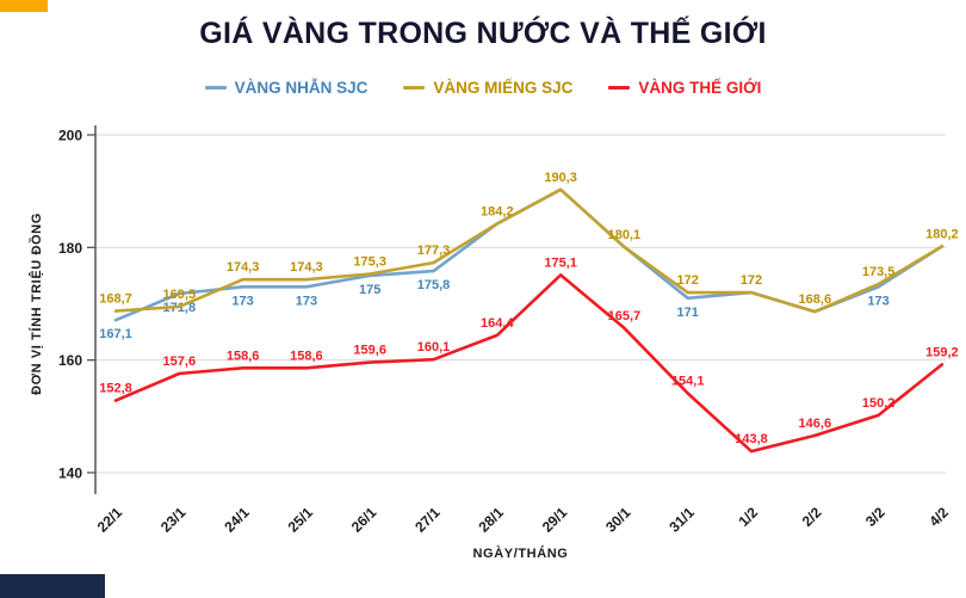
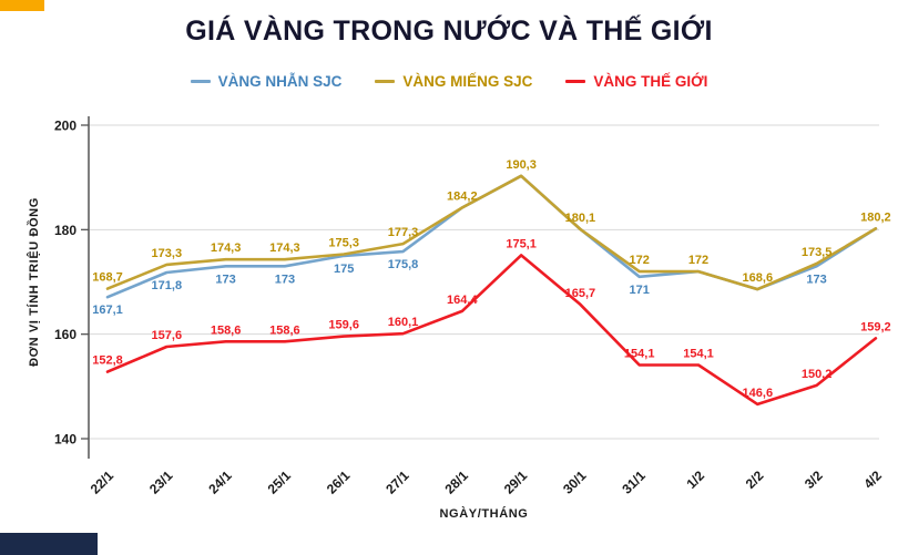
VÀNG MIẾNG SJC/23/1: 169,5 -> 173,3
VÀNG THẾ GIỚI/1/2: 143,8 -> 154,1
